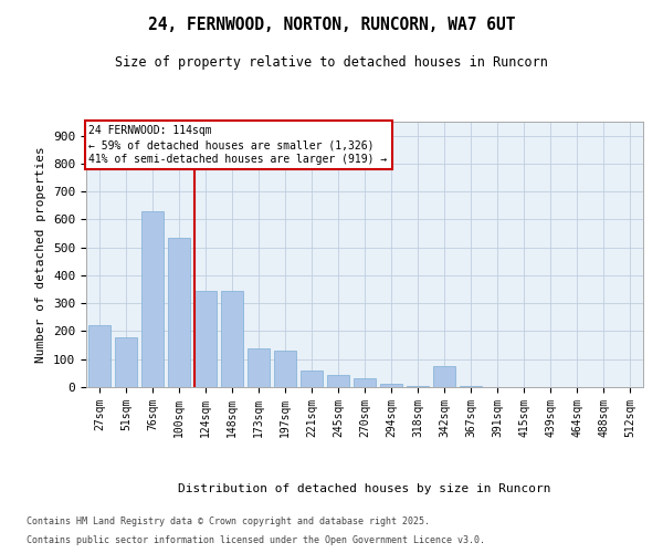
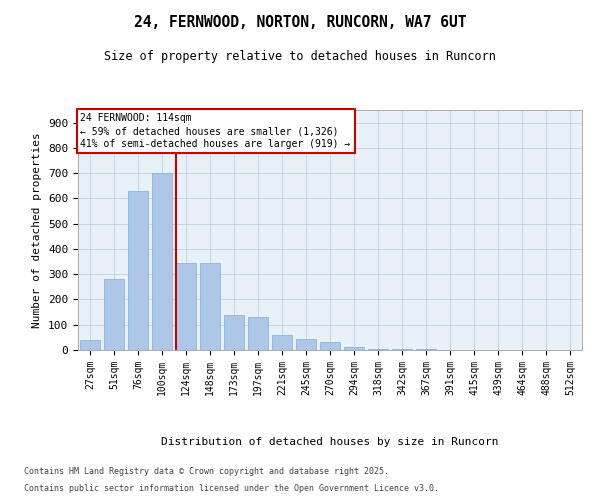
27sqm: 220 -> 40
51sqm: 180 -> 280
100sqm: 535 -> 700
342sqm: 75 -> 3
